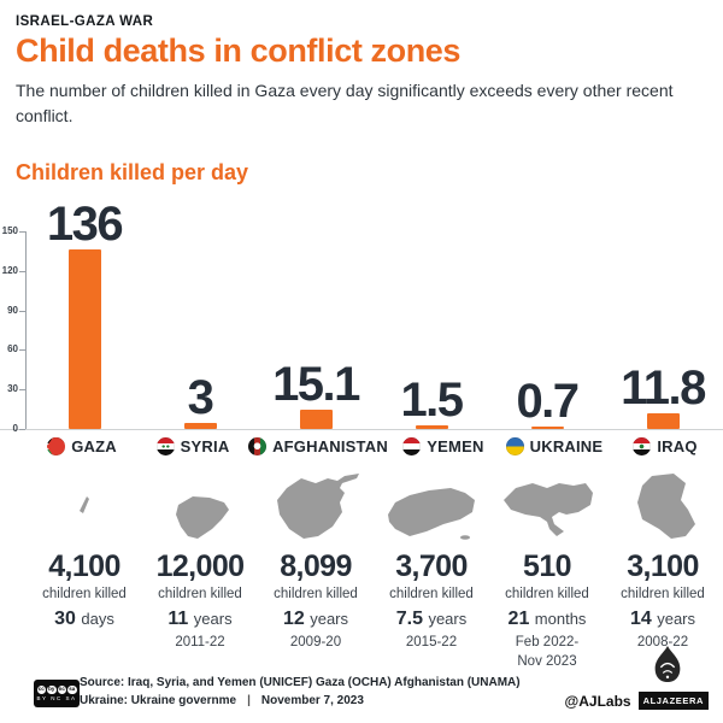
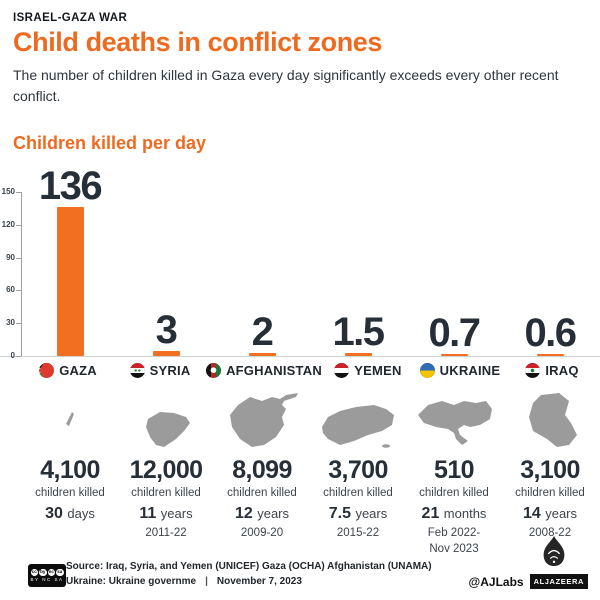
AFGHANISTAN: 15.1 -> 2
IRAQ: 11.8 -> 0.6
